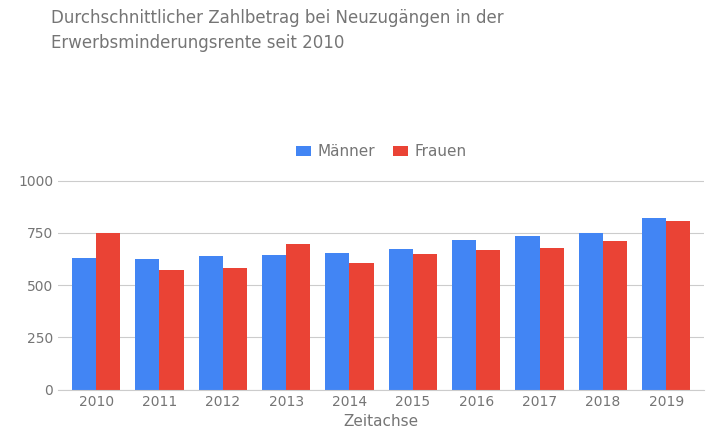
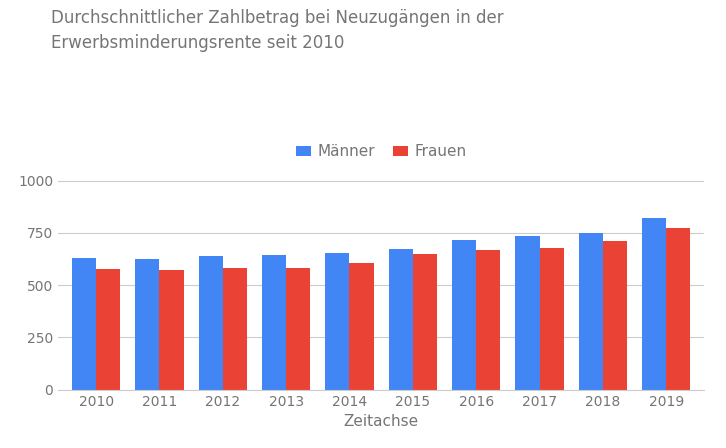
Frauen/2010: 750 -> 578
Frauen/2013: 695 -> 584
Frauen/2019: 805 -> 773
